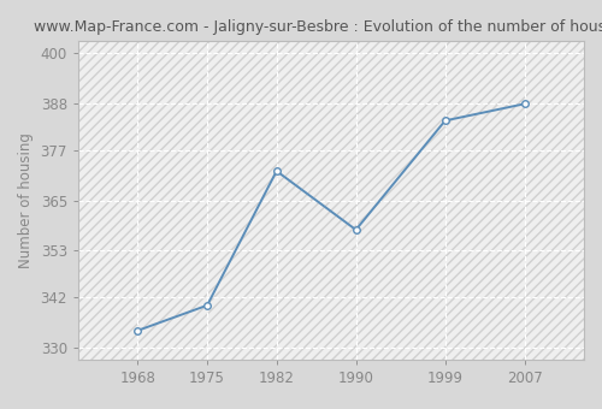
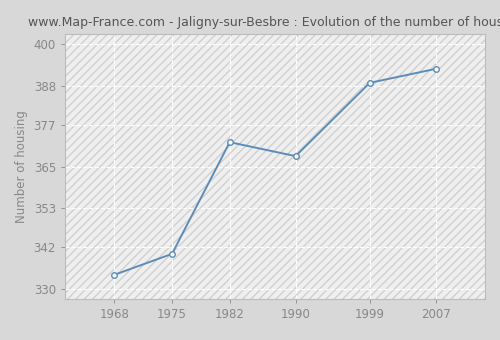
1990: 358 -> 368
1999: 384 -> 389
2007: 388 -> 393
